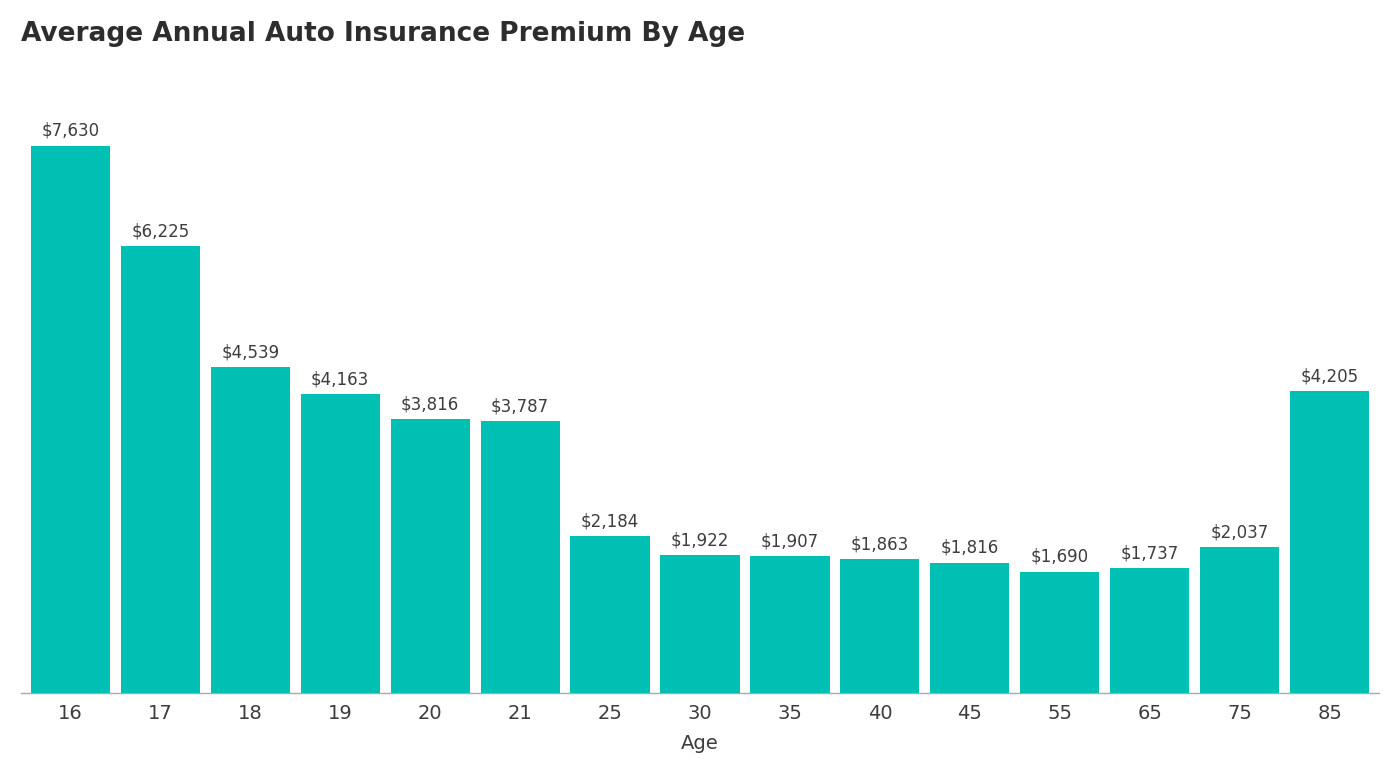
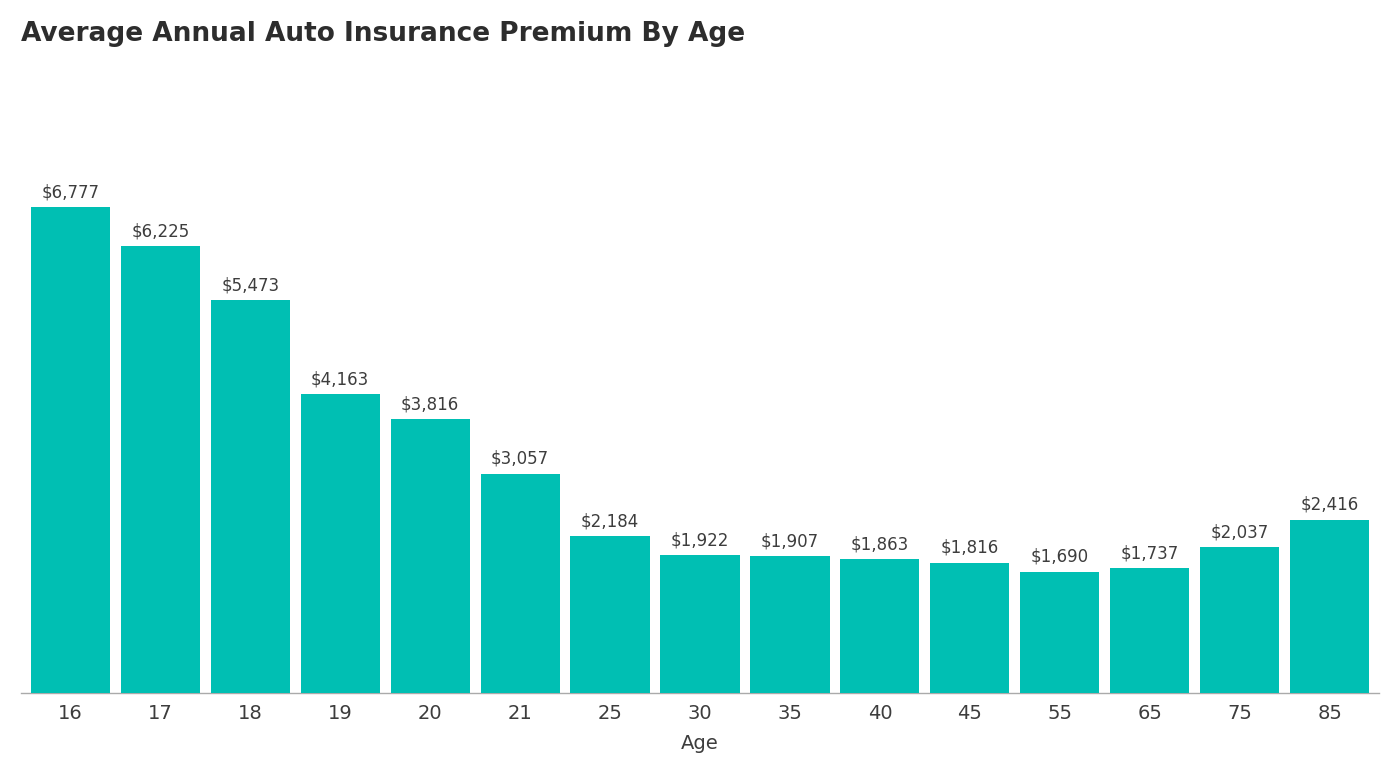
16: $7,630 -> $6,777
18: $4,539 -> $5,473
21: $3,787 -> $3,057
85: $4,205 -> $2,416
